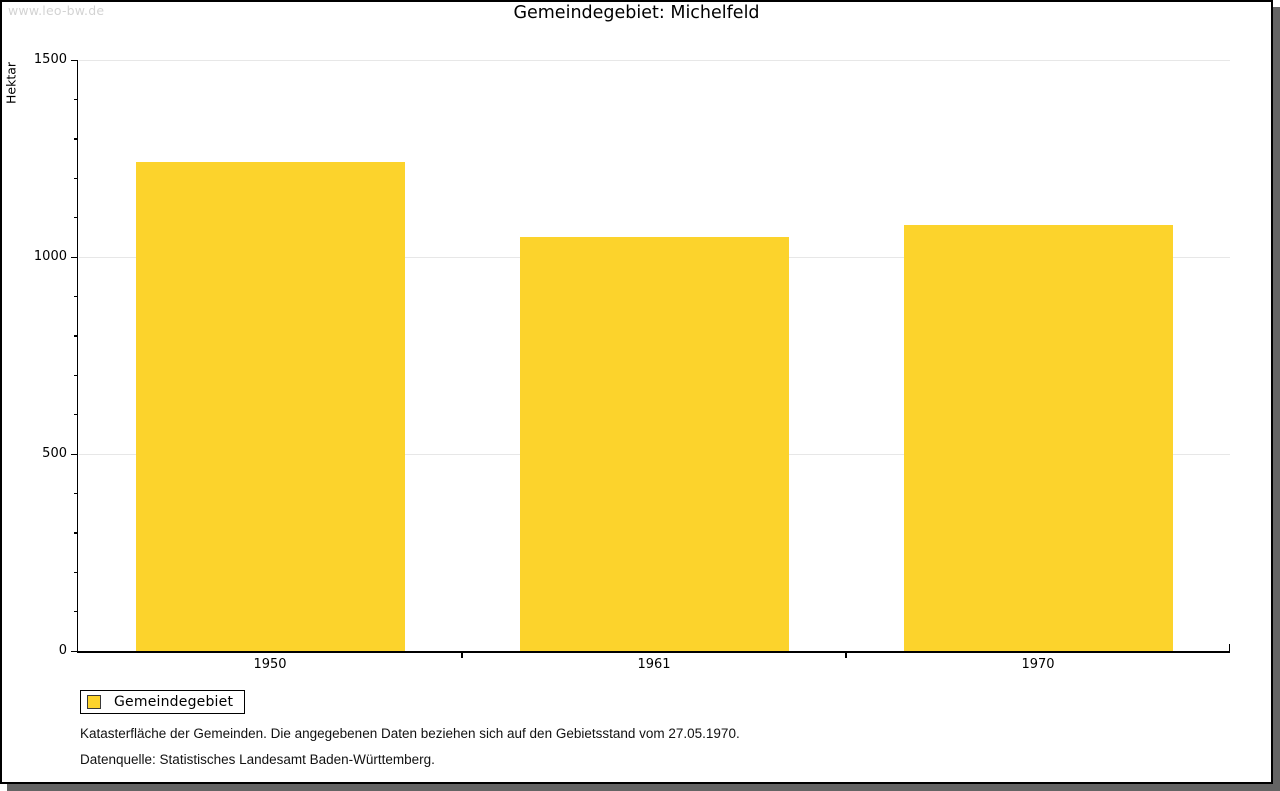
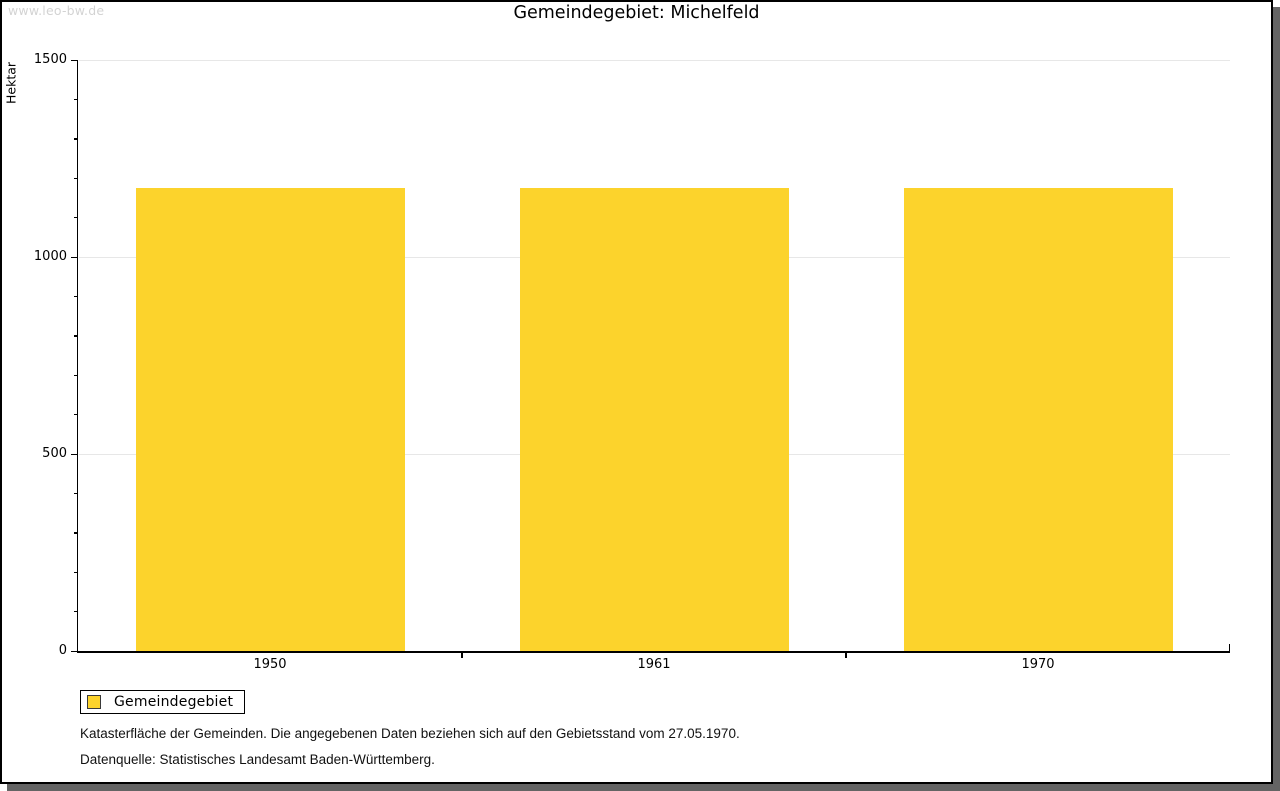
1950: 1240 -> 1180
1961: 1050 -> 1180
1970: 1080 -> 1180
